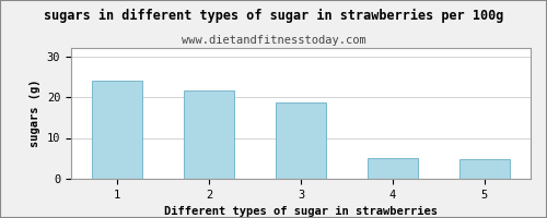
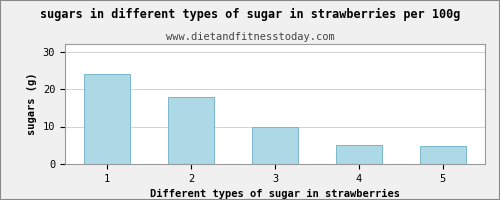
2: 21.7 -> 18.0
3: 18.8 -> 10.0
